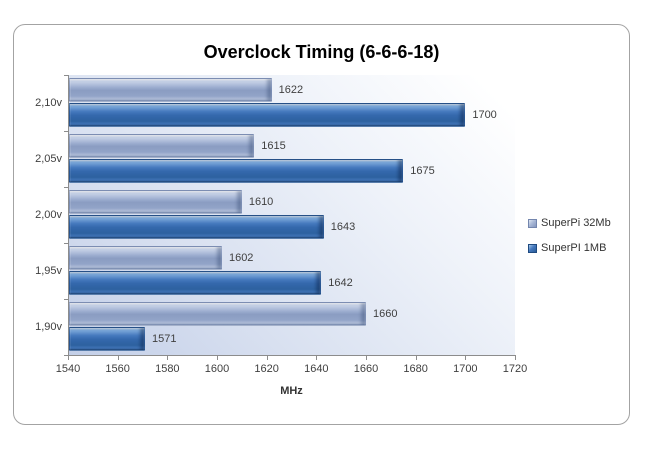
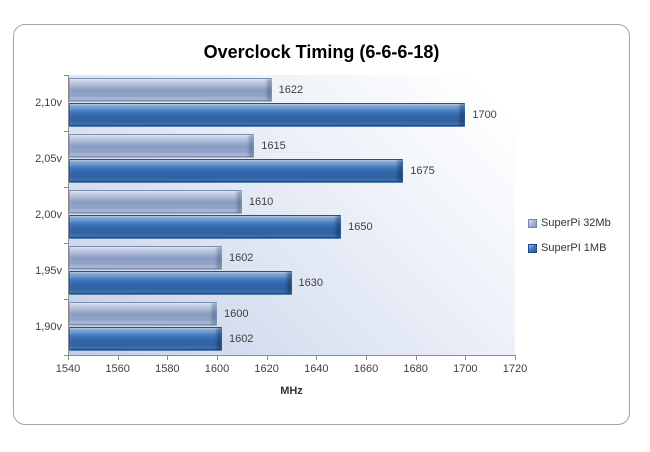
SuperPI 1MB/2,00v: 1643 -> 1650
SuperPI 1MB/1,95v: 1642 -> 1630
SuperPi 32Mb/1,90v: 1660 -> 1600
SuperPI 1MB/1,90v: 1571 -> 1602
